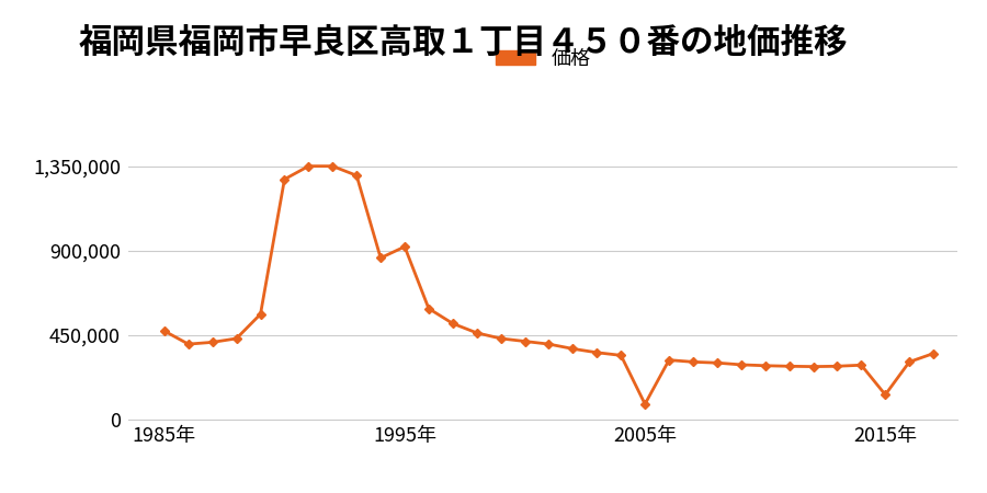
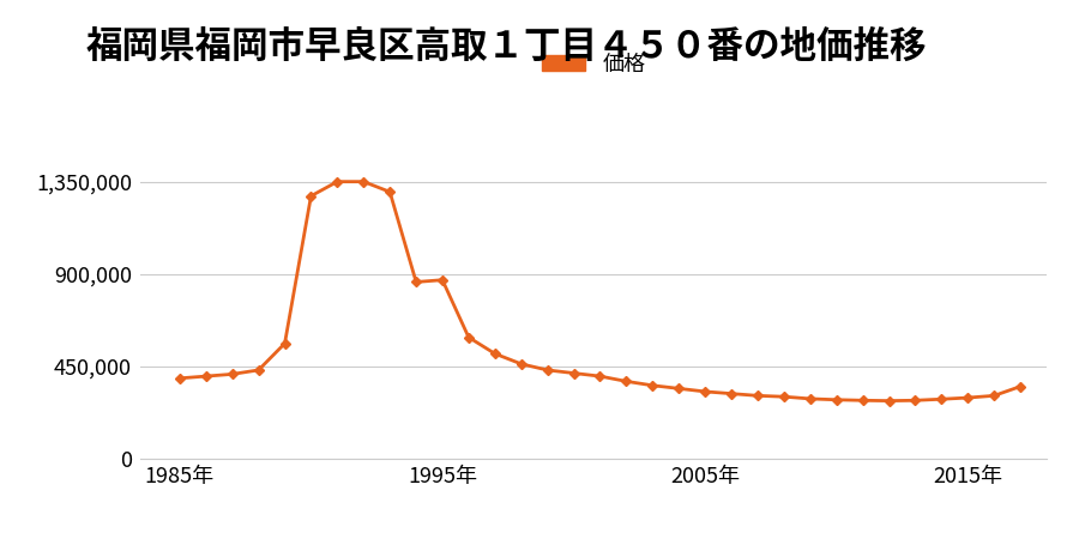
1985年: 470,000 -> 390,000
1995年: 920,000 -> 870,000
2005年: 80,000 -> 320,000
2015年: 130,000 -> 300,000
